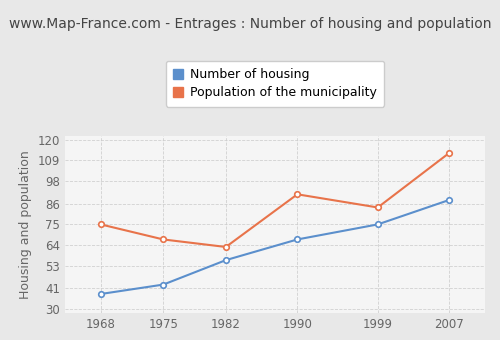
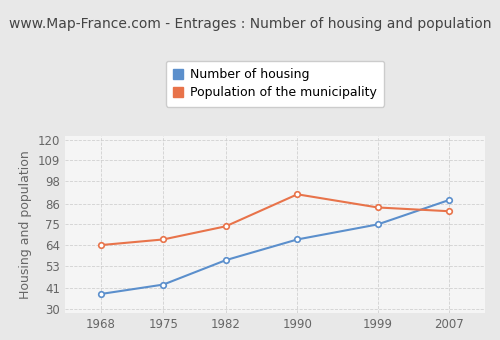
Population of the municipality/1968: 75 -> 64
Population of the municipality/1982: 63 -> 74
Population of the municipality/2007: 113 -> 82
